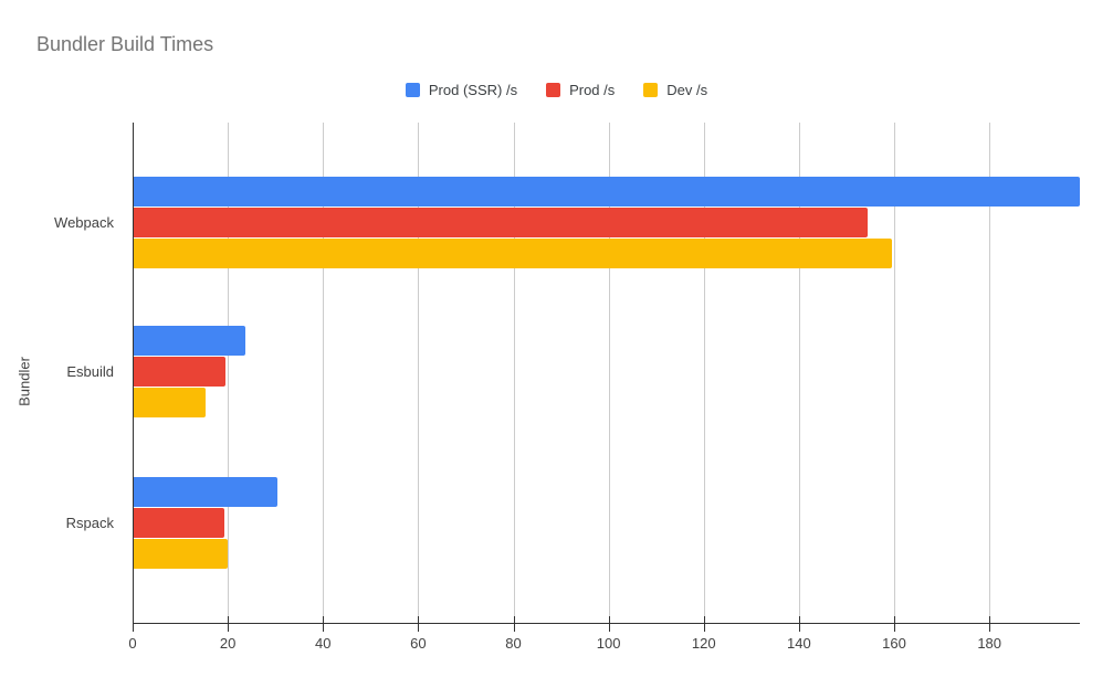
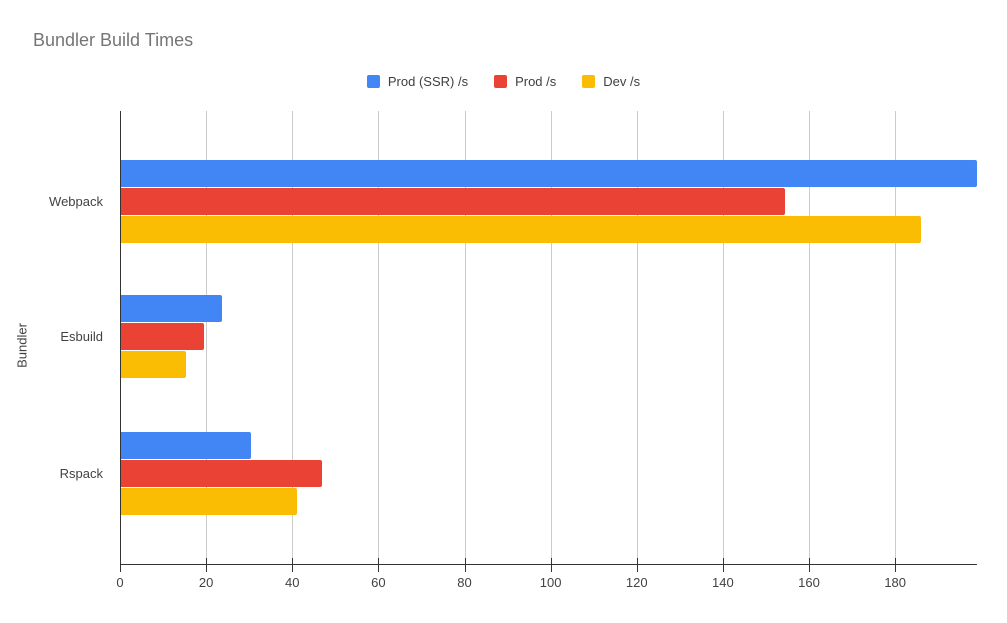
Dev /s/Webpack: 160 -> 186
Prod /s/Rspack: 19 -> 47
Dev /s/Rspack: 20 -> 41
